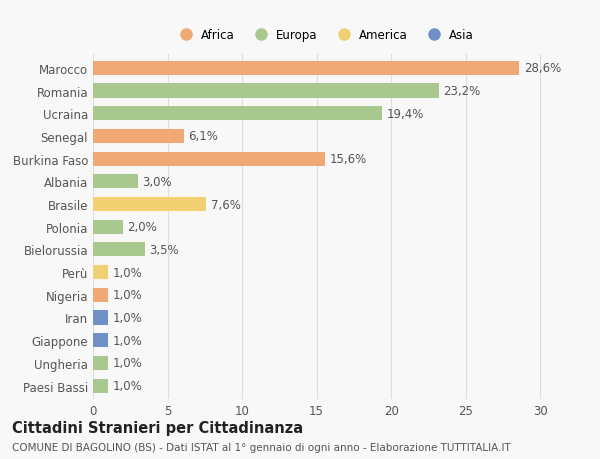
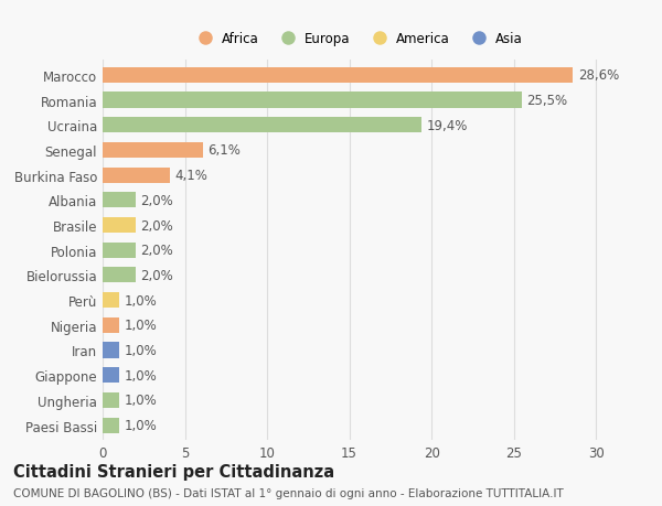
Romania: 23,2% -> 25,5%
Burkina Faso: 15,6% -> 4,1%
Albania: 3,0% -> 2,0%
Brasile: 7,6% -> 2,0%
Bielorussia: 3,5% -> 2,0%
